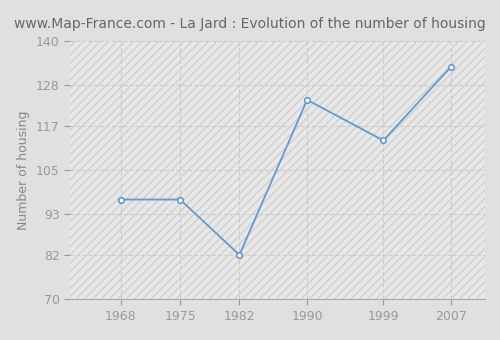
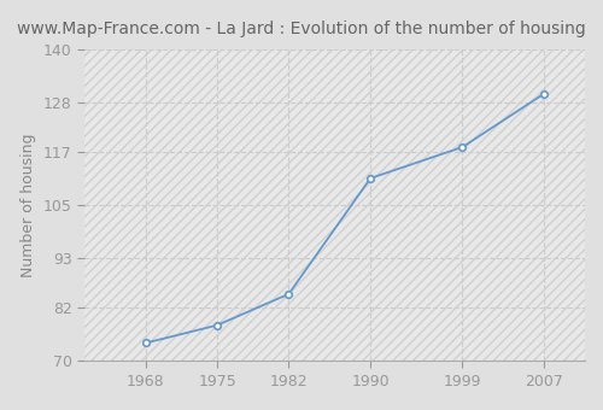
1968: 97 -> 74
1975: 97 -> 78
1982: 82 -> 85
1990: 124 -> 111
1999: 113 -> 118
2007: 133 -> 130
